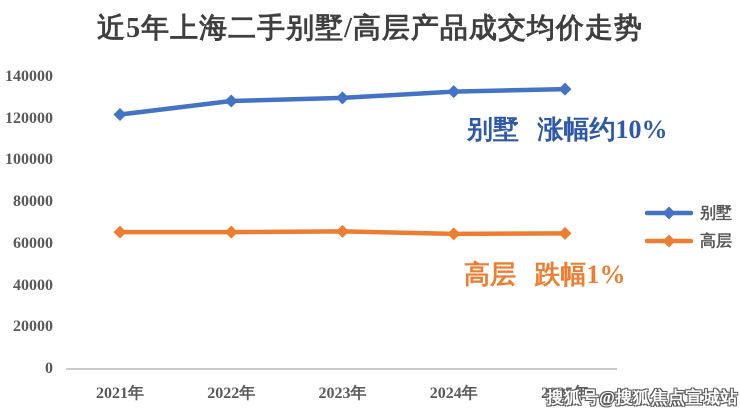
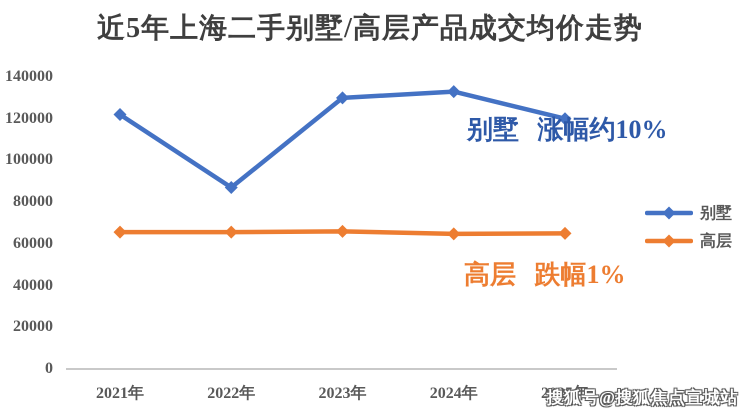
别墅/2022年: 128000 -> 87000
别墅/2025年: 134000 -> 120000
